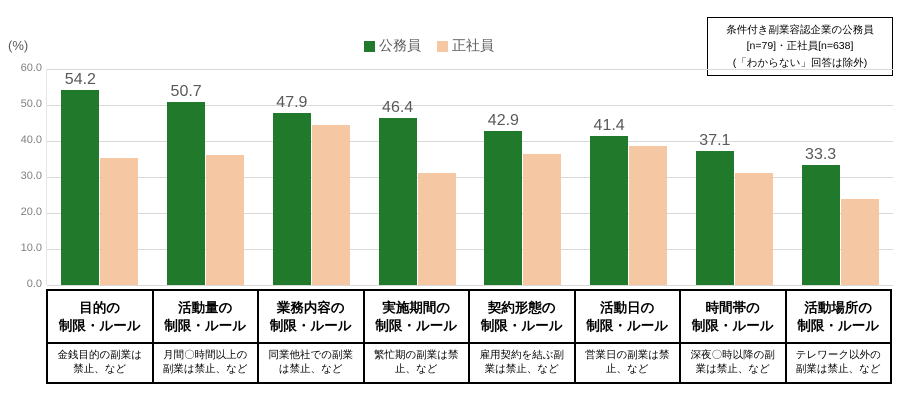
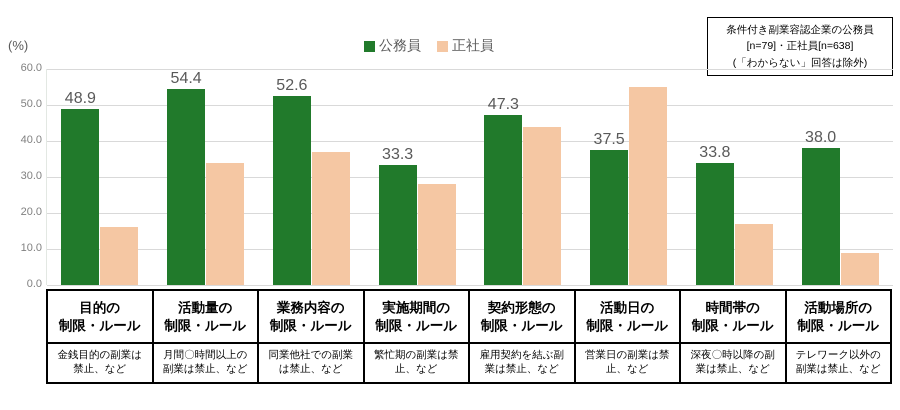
公務員/目的の 制限・ルール: 54.2 -> 48.9
正社員/目的の 制限・ルール: 35 -> 16
公務員/活動量の 制限・ルール: 50.7 -> 54.4
正社員/活動量の 制限・ルール: 36 -> 34
公務員/業務内容の 制限・ルール: 47.9 -> 52.6
正社員/業務内容の 制限・ルール: 44 -> 37
公務員/実施期間の 制限・ルール: 46.4 -> 33.3
正社員/実施期間の 制限・ルール: 31 -> 28
公務員/契約形態の 制限・ルール: 42.9 -> 47.3
正社員/契約形態の 制限・ルール: 36 -> 44
公務員/活動日の 制限・ルール: 41.4 -> 37.5
正社員/活動日の 制限・ルール: 38 -> 55
公務員/時間帯の 制限・ルール: 37.1 -> 33.8
正社員/時間帯の 制限・ルール: 31 -> 17
公務員/活動場所の 制限・ルール: 33.3 -> 38.0
正社員/活動場所の 制限・ルール: 24 -> 9
